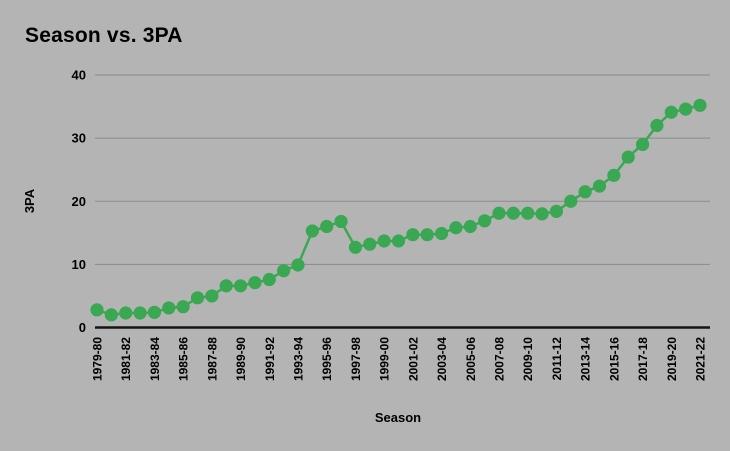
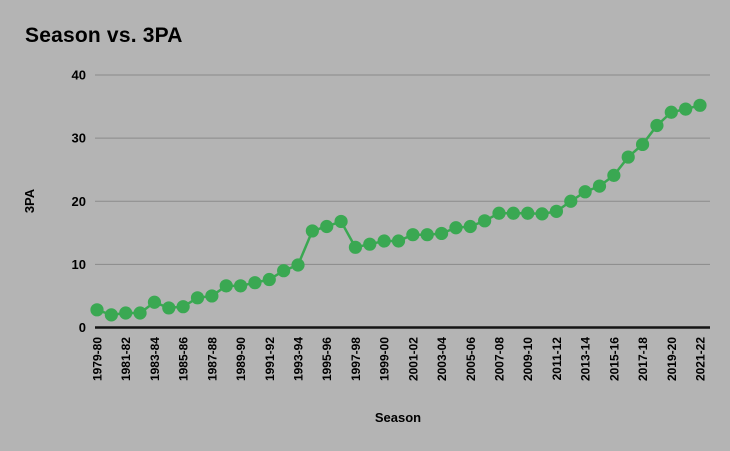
1983-84: 2 -> 4
